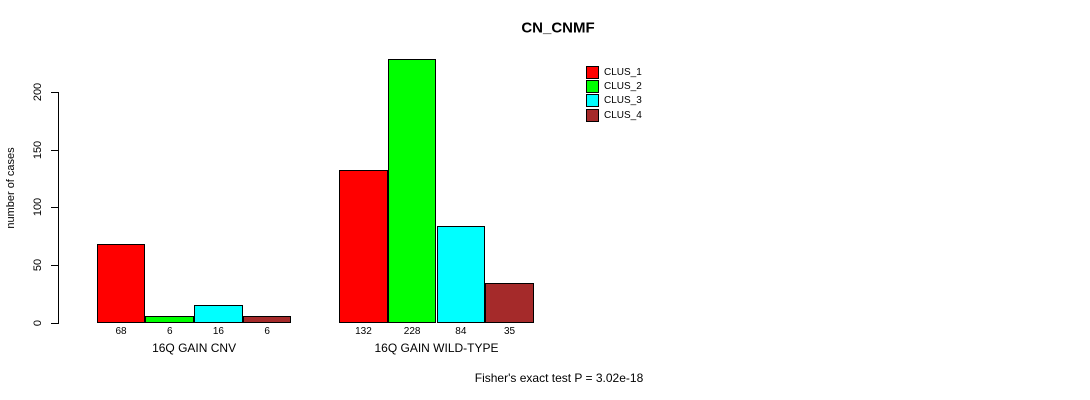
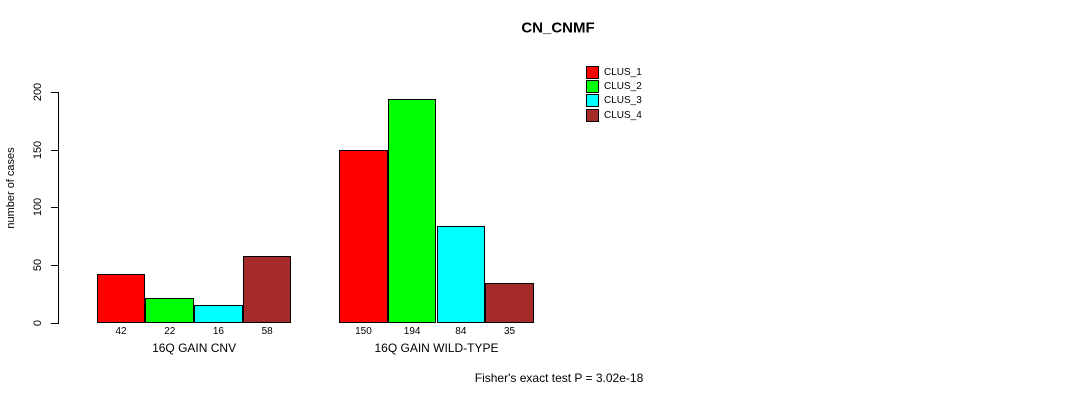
CLUS_1/16Q GAIN CNV: 68 -> 42
CLUS_2/16Q GAIN CNV: 6 -> 22
CLUS_4/16Q GAIN CNV: 6 -> 58
CLUS_1/16Q GAIN WILD-TYPE: 132 -> 150
CLUS_2/16Q GAIN WILD-TYPE: 228 -> 194
